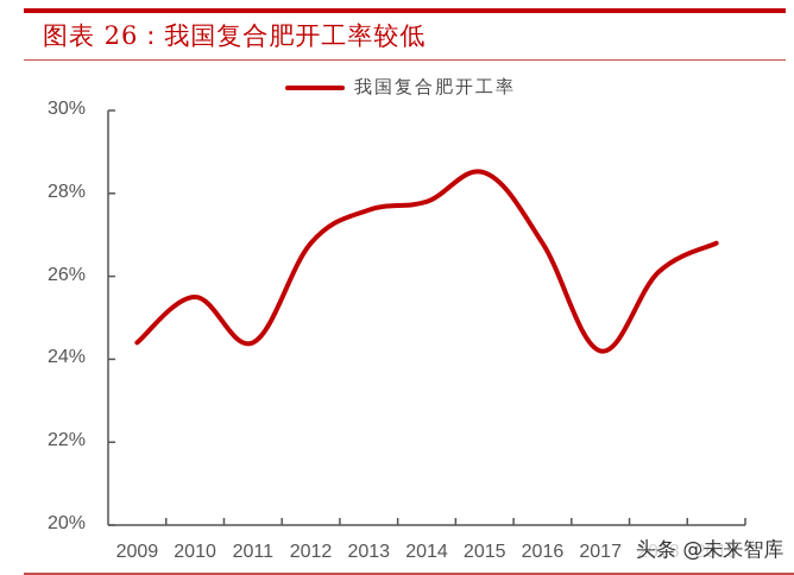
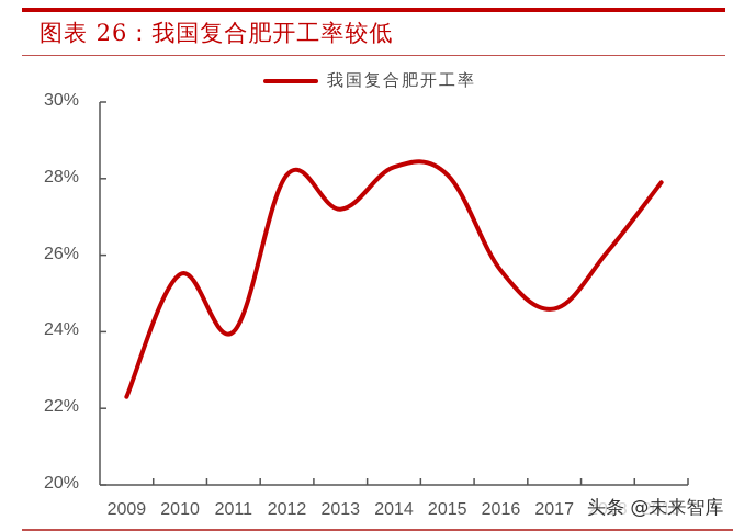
2009: 24.4% -> 22.3%
2011: 24.4% -> 24.0%
2012: 26.8% -> 28.1%
2013: 27.6% -> 27.2%
2014: 27.8% -> 28.3%
2015: 28.5% -> 28.1%
2016: 26.8% -> 25.6%
2017: 24.2% -> 24.6%
2019: 26.8% -> 27.9%
